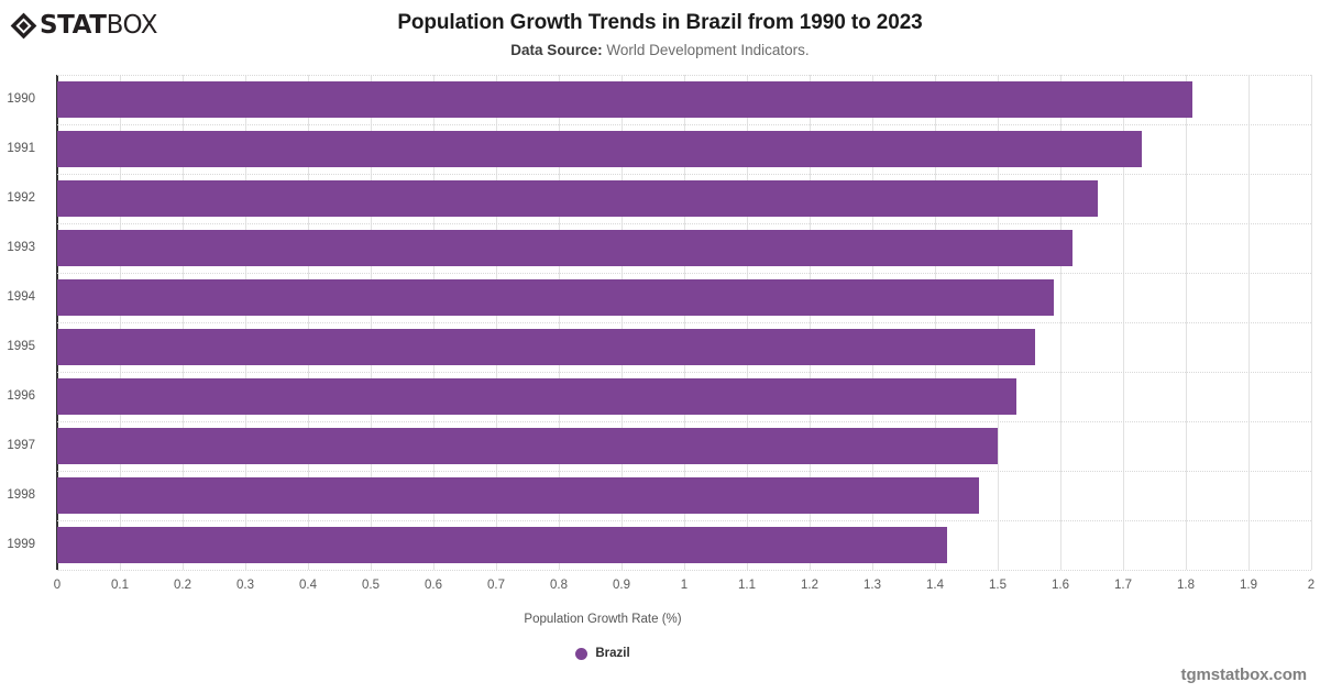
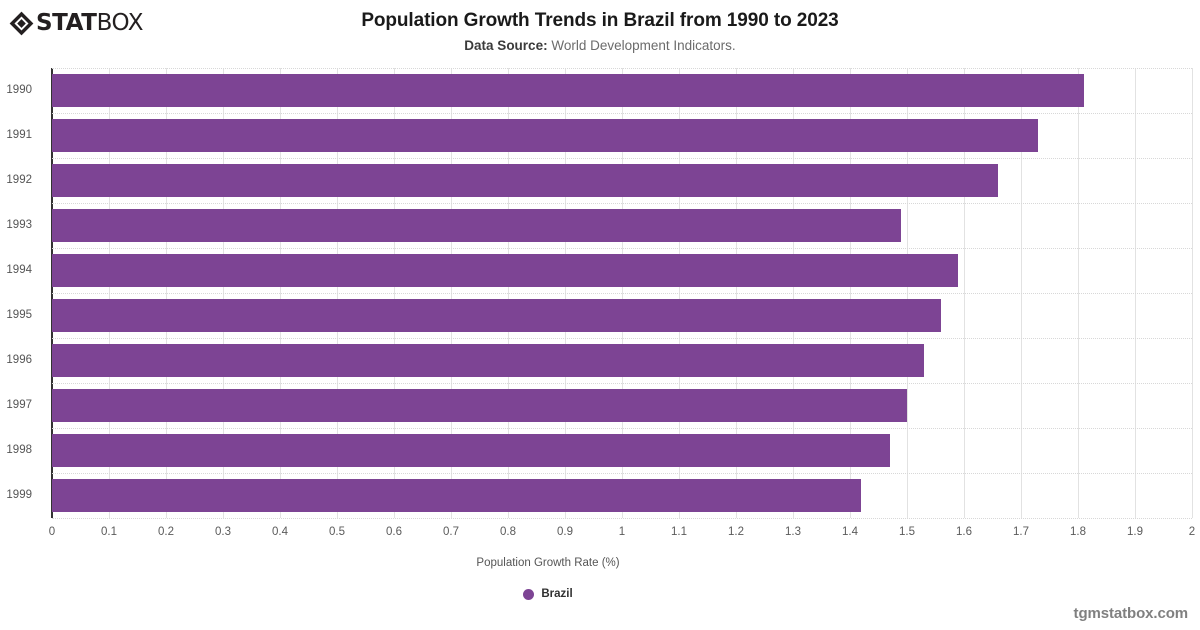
1993: 1.62 -> 1.49
